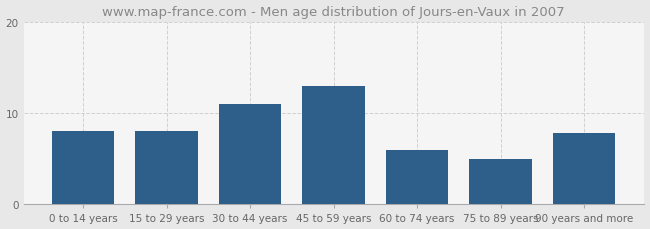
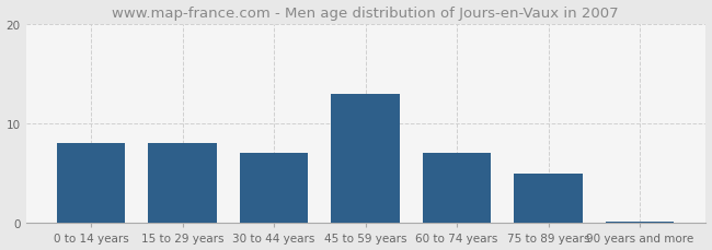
30 to 44 years: 11.0 -> 7.0
60 to 74 years: 6.0 -> 7.0
90 years and more: 7.8 -> 0.2
